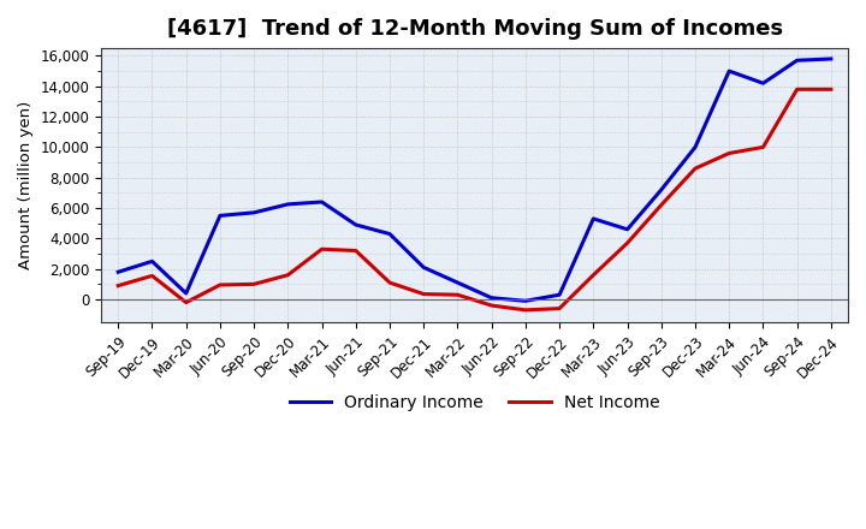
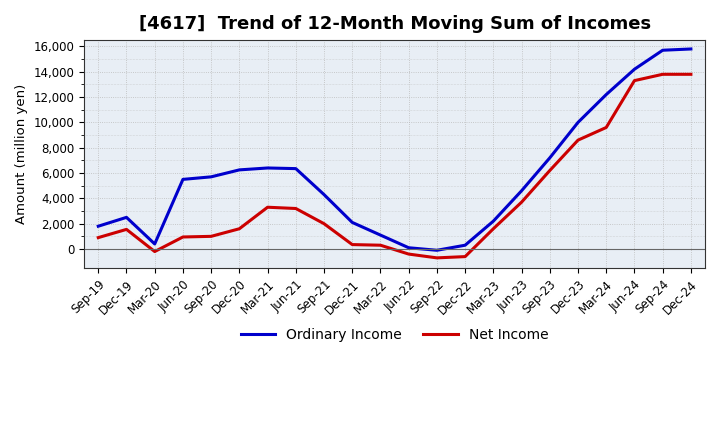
Ordinary Income/Jun-21: 4,900 -> 6,400
Net Income/Sep-21: 1,100 -> 2,000
Ordinary Income/Mar-23: 5,300 -> 2,200
Ordinary Income/Mar-24: 15,000 -> 12,200
Net Income/Jun-24: 10,000 -> 13,300
